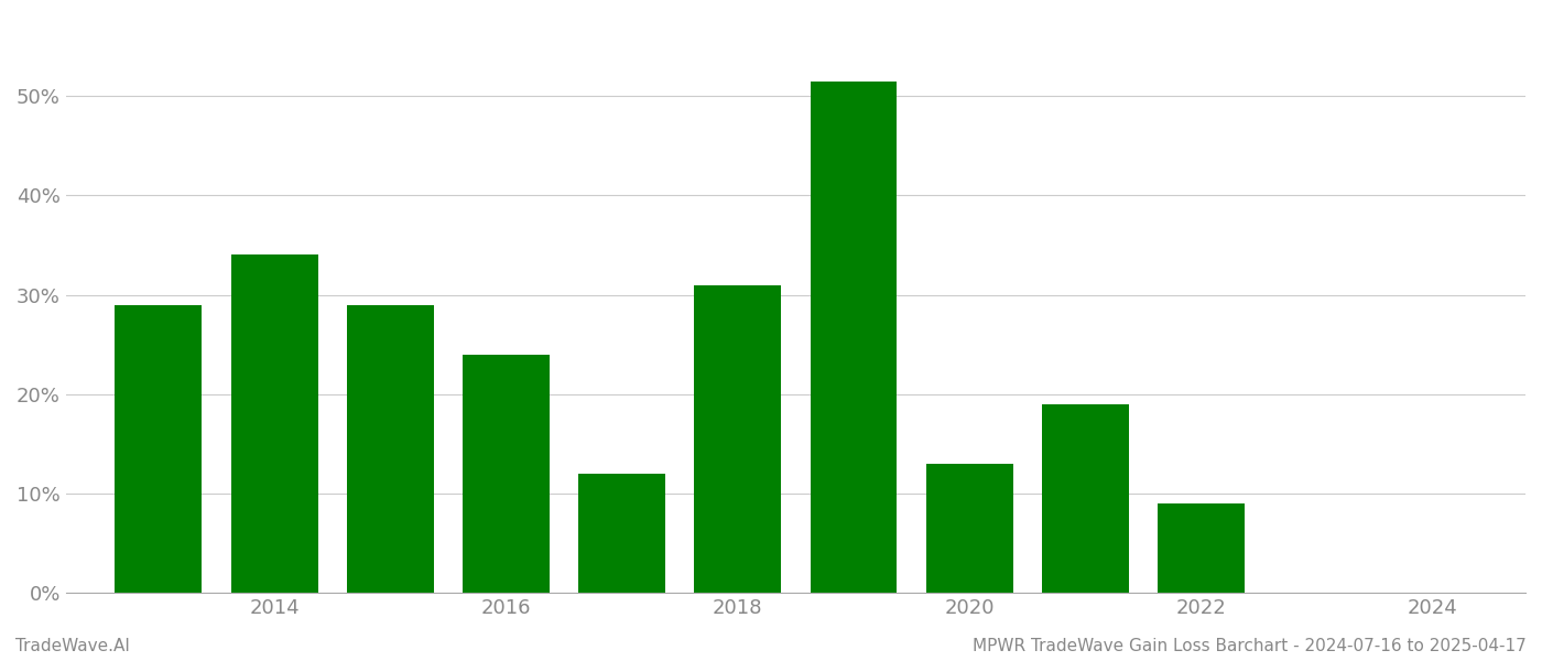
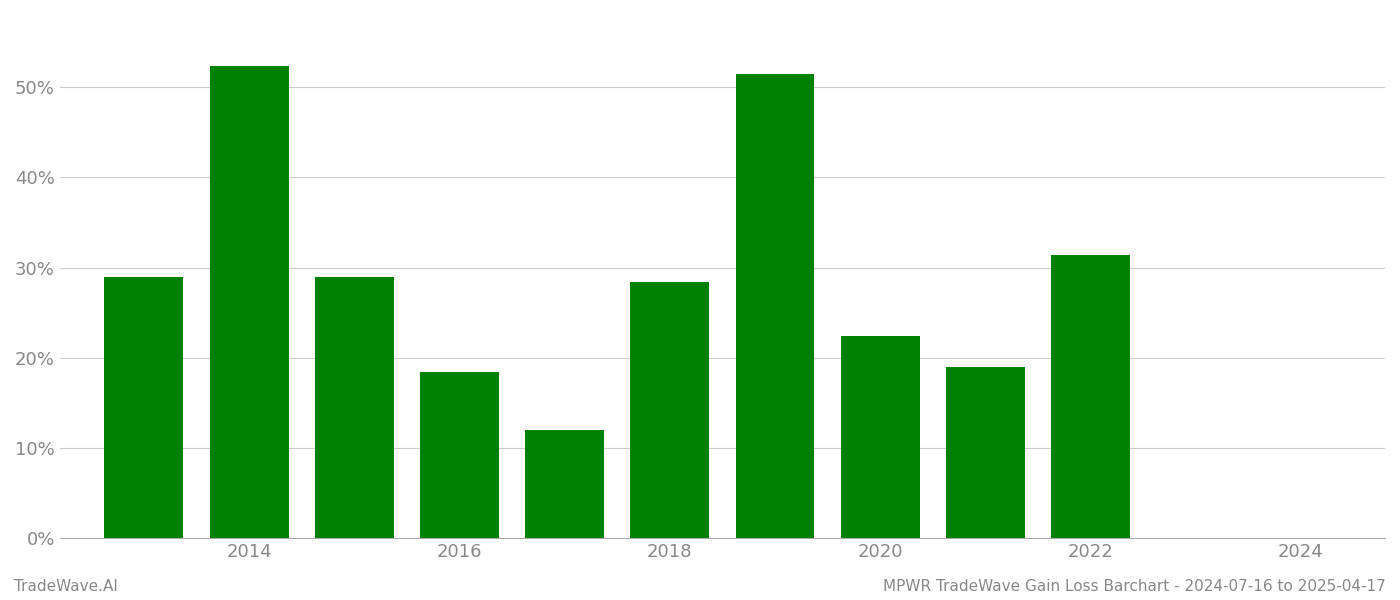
2014: 34.0% -> 52.4%
2016: 24.0% -> 18.4%
2018: 31.0% -> 28.4%
2020: 13.0% -> 22.4%
2022: 9.0% -> 31.4%
